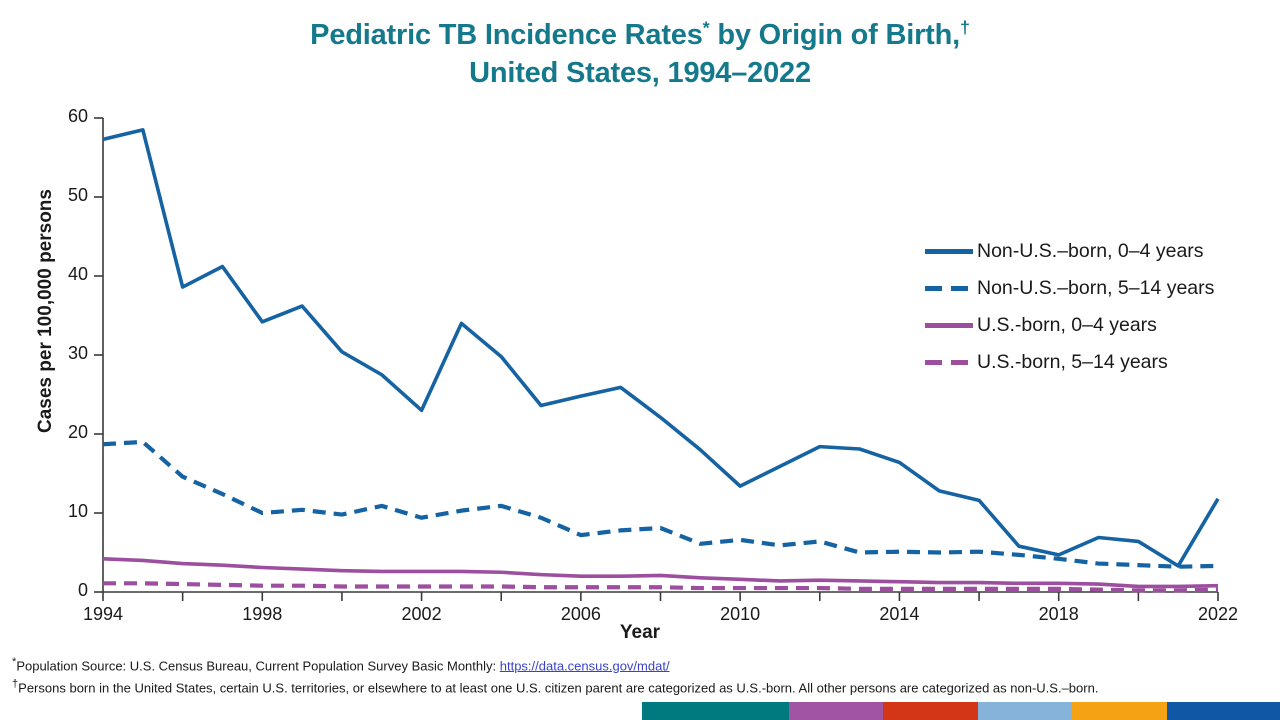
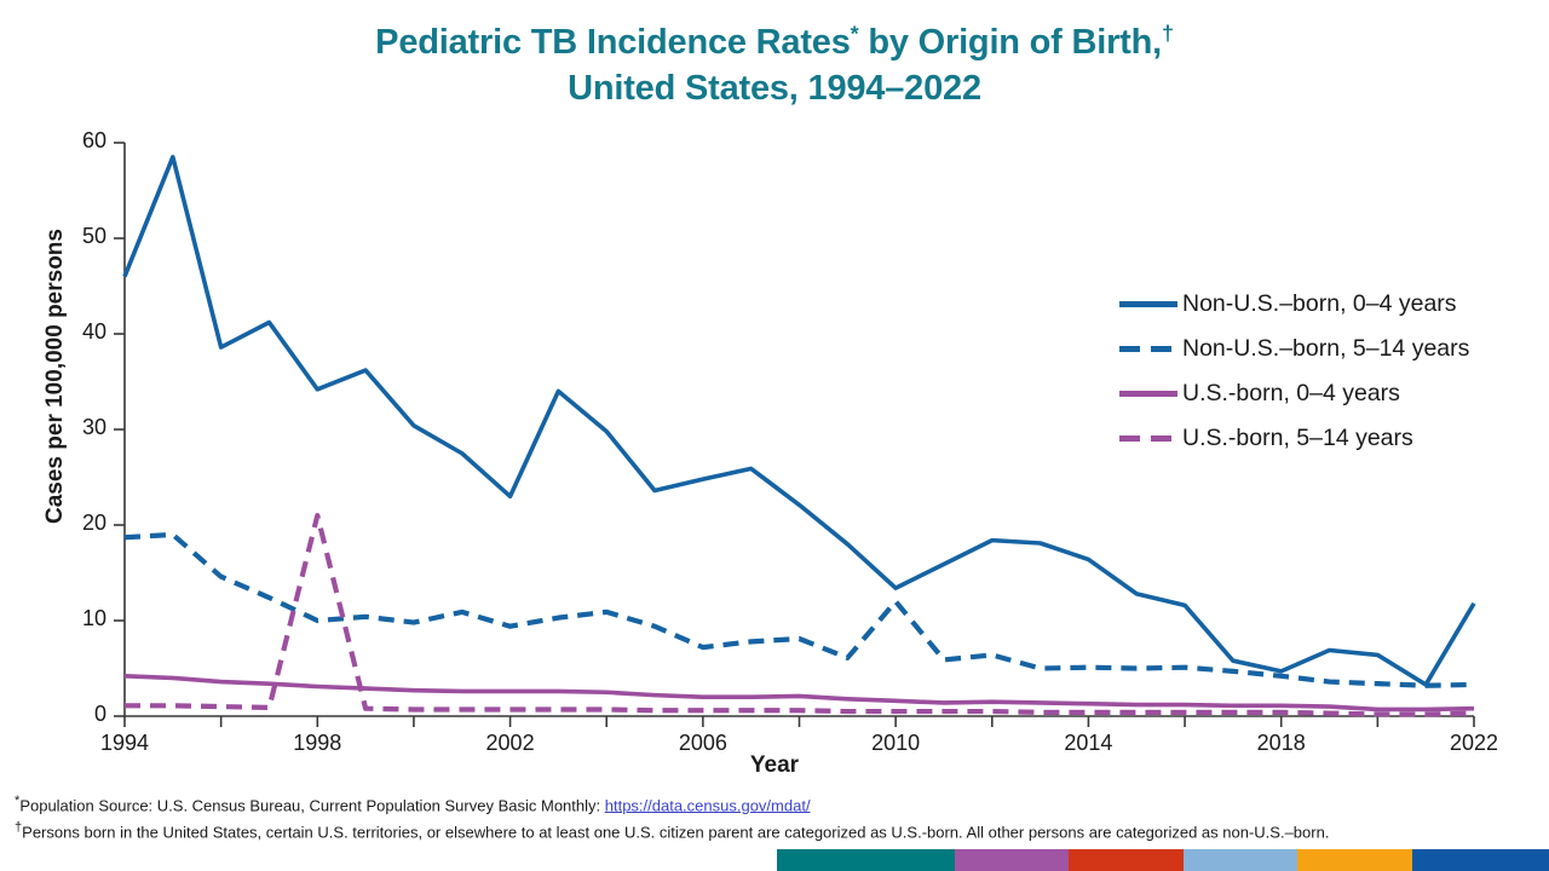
Non-U.S.–born, 0–4 years/1994: 57 -> 46
U.S.-born, 5–14 years/1998: 1 -> 21
Non-U.S.–born, 5–14 years/2010: 7 -> 12
